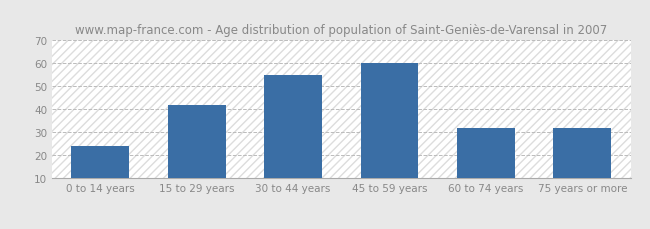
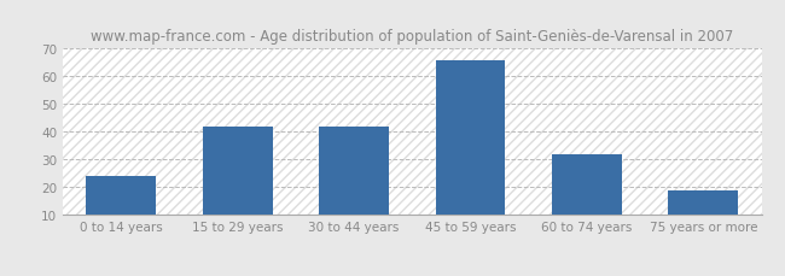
30 to 44 years: 55 -> 42
45 to 59 years: 60 -> 66
75 years or more: 32 -> 19
